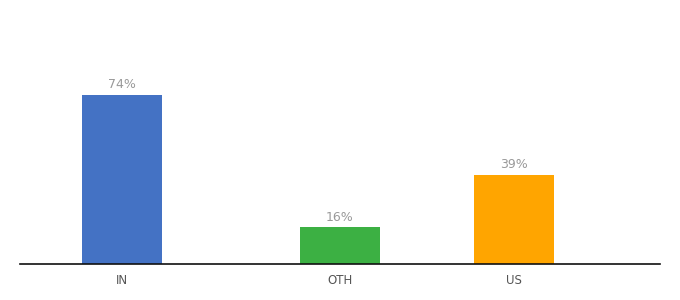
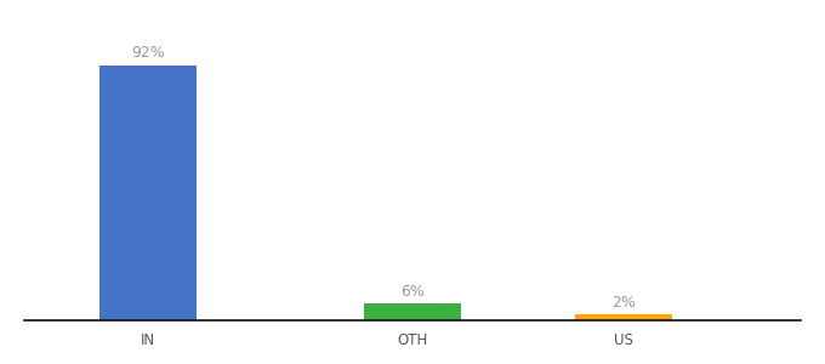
IN: 74% -> 92%
OTH: 16% -> 6%
US: 39% -> 2%
